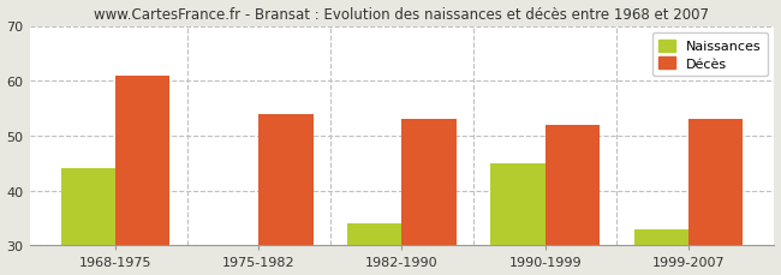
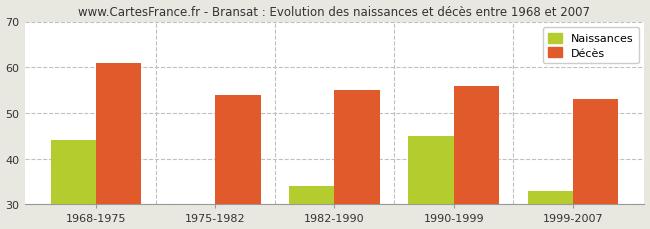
Décès/1982-1990: 53 -> 55
Décès/1990-1999: 52 -> 56
